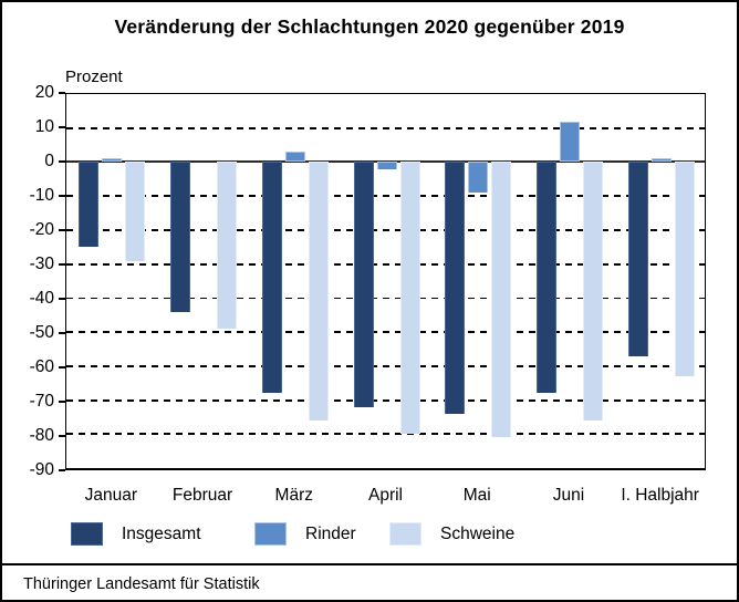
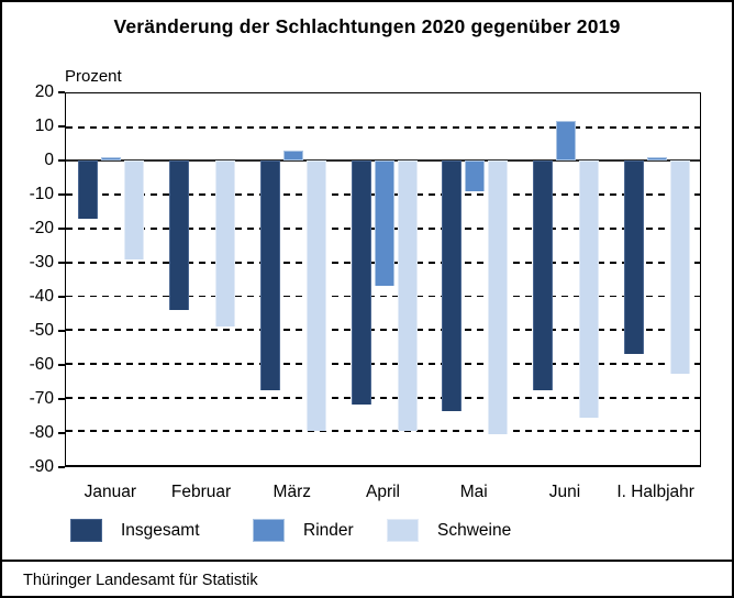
Insgesamt/Januar: -25 -> -17
Schweine/März: -76 -> -80
Rinder/April: -2 -> -37
